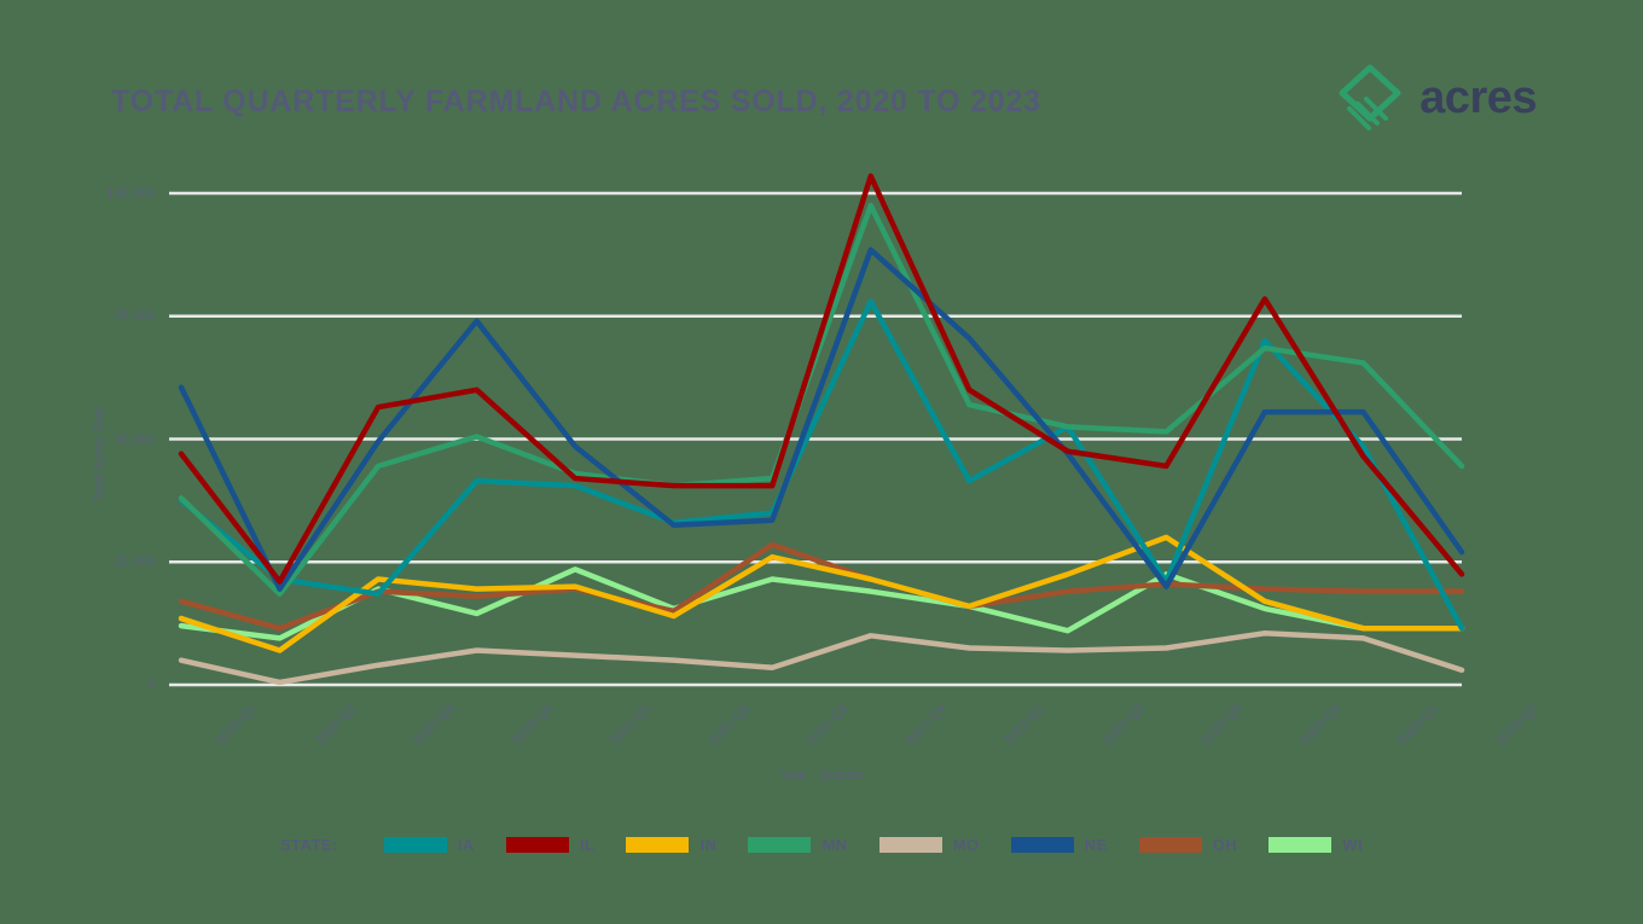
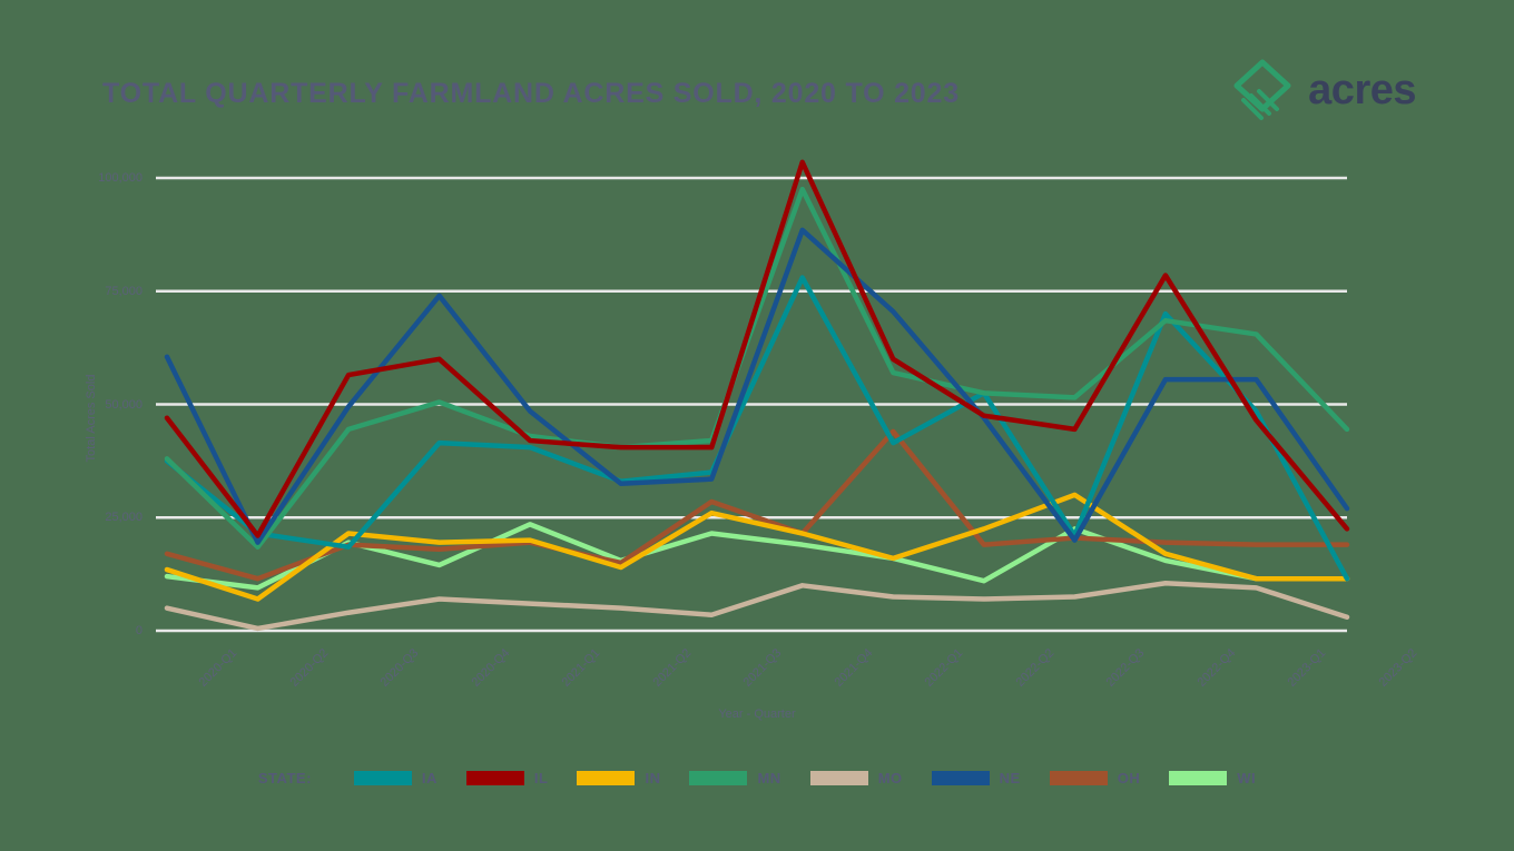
OH/2022-Q1: 16000 -> 44000
